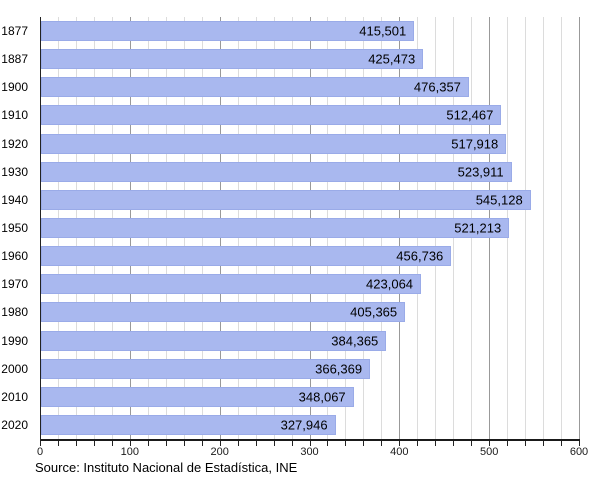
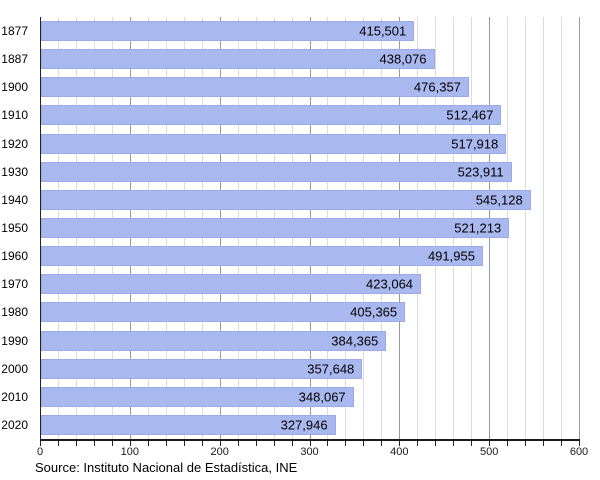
1887: 425,473 -> 438,076
1960: 456,736 -> 491,955
2000: 366,369 -> 357,648
